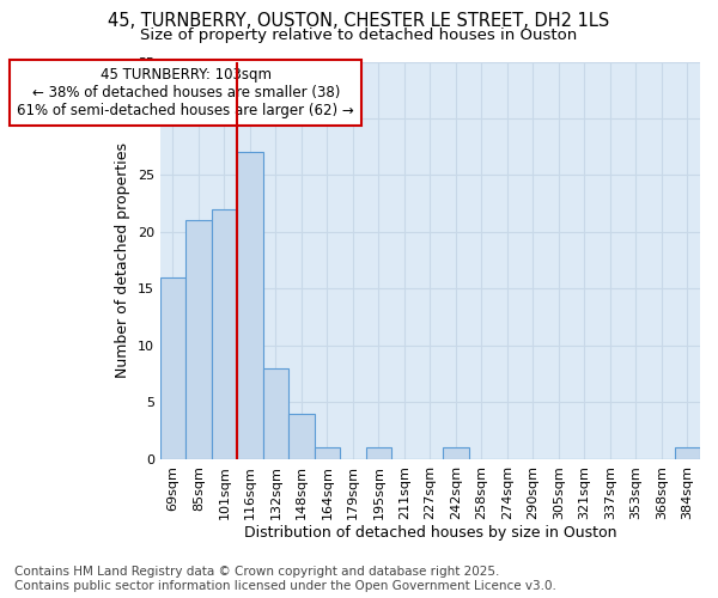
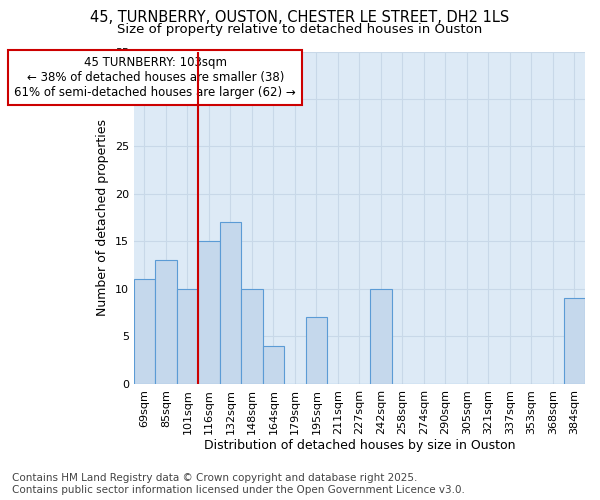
69sqm: 16 -> 11
85sqm: 21 -> 13
101sqm: 22 -> 10
116sqm: 27 -> 15
132sqm: 8 -> 17
148sqm: 4 -> 10
164sqm: 1 -> 4
195sqm: 1 -> 7
242sqm: 1 -> 10
384sqm: 1 -> 9
